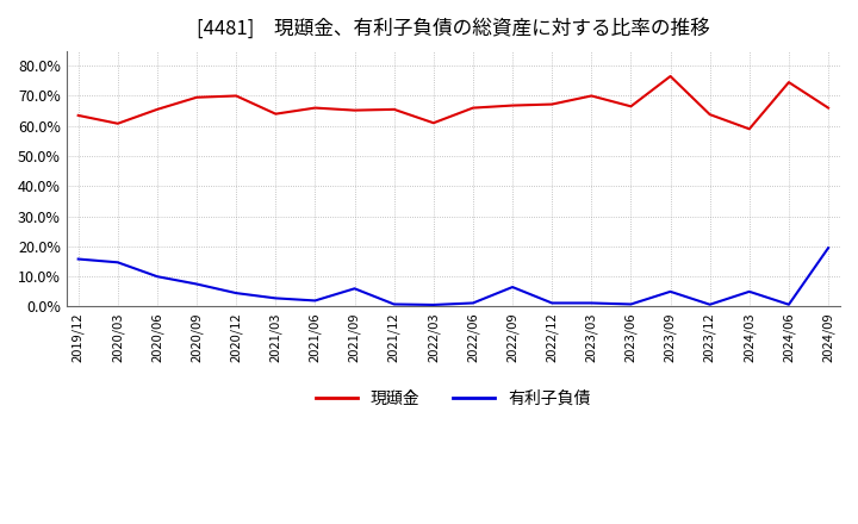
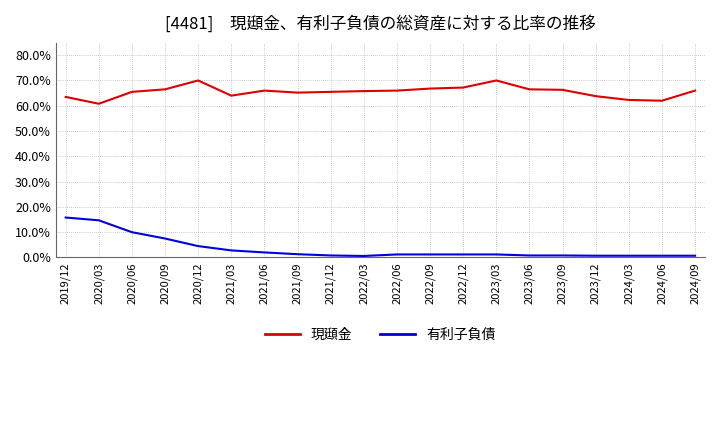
現頲金/2020/09: 69.5% -> 66.5%
有利子負債/2021/09: 6.0% -> 1.3%
現頲金/2022/03: 61.0% -> 65.8%
有利子負債/2022/09: 6.5% -> 1.2%
現頲金/2023/09: 76.5% -> 66.3%
有利子負債/2023/09: 5.0% -> 0.8%
現頲金/2024/03: 59.0% -> 62.3%
有利子負債/2024/03: 5.0% -> 0.7%
現頲金/2024/06: 74.5% -> 62.0%
有利子負債/2024/09: 19.5% -> 0.7%
